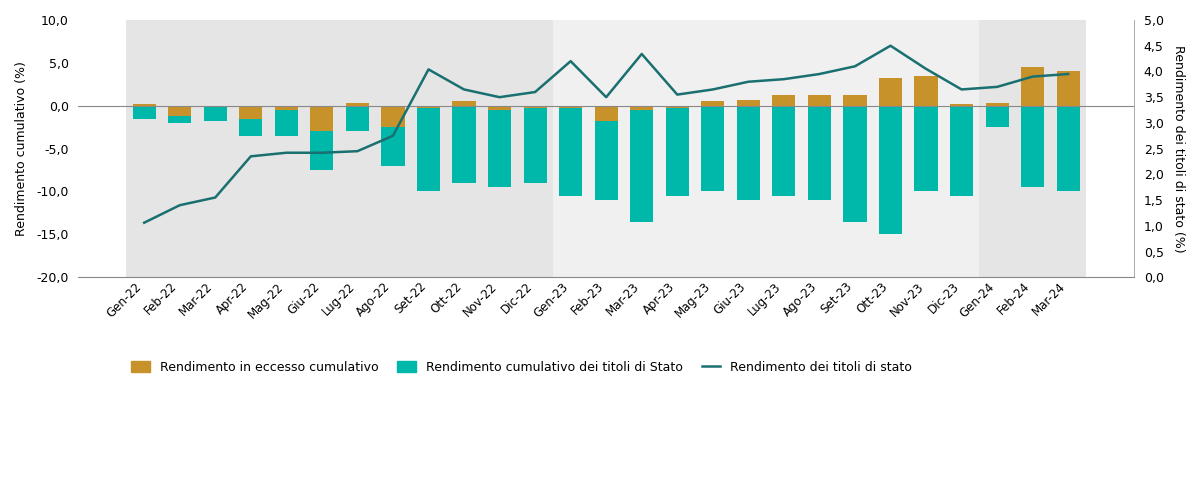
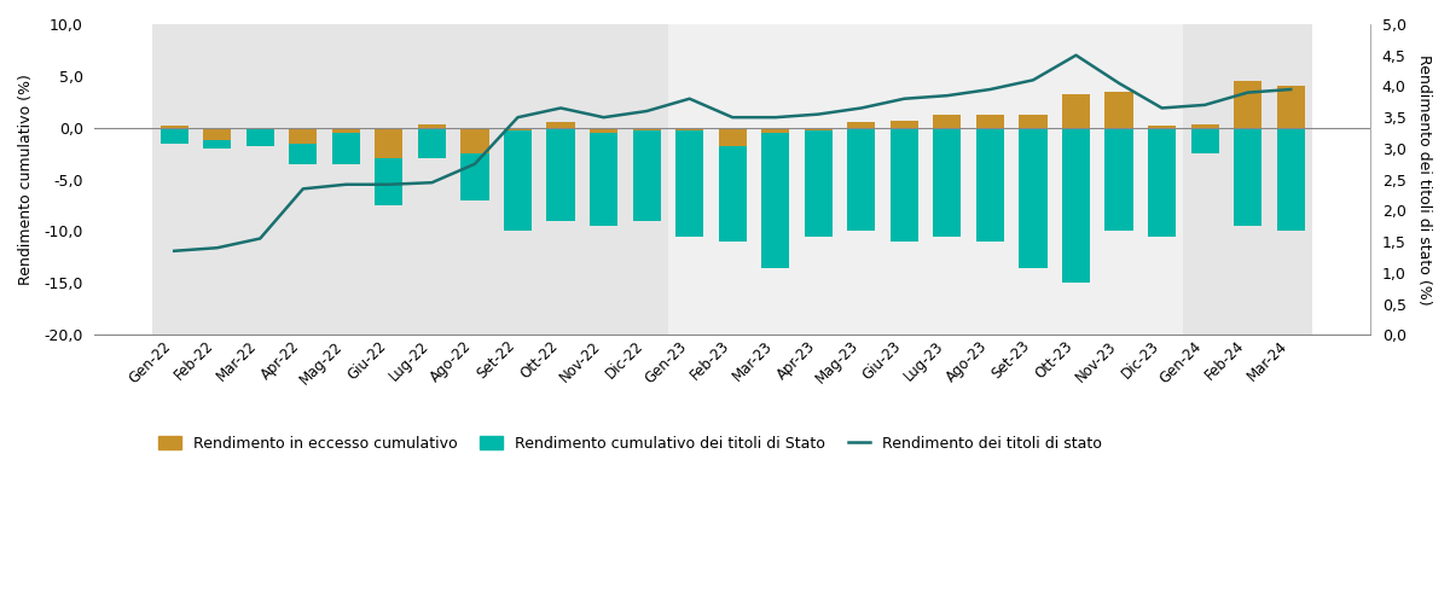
Rendimento dei titoli di stato/Gen-22: 1,06 -> 1,35
Rendimento dei titoli di stato/Set-22: 4,04 -> 3,50
Rendimento dei titoli di stato/Gen-23: 4,20 -> 3,80
Rendimento dei titoli di stato/Mar-23: 4,34 -> 3,50
